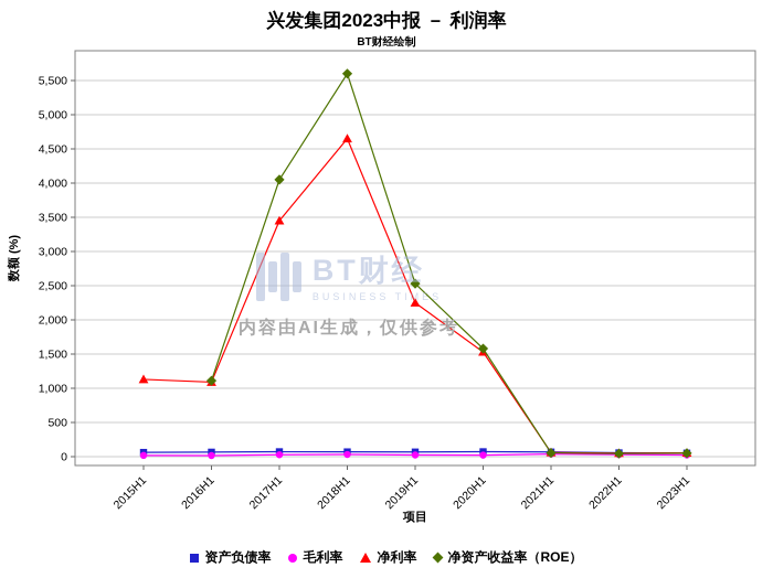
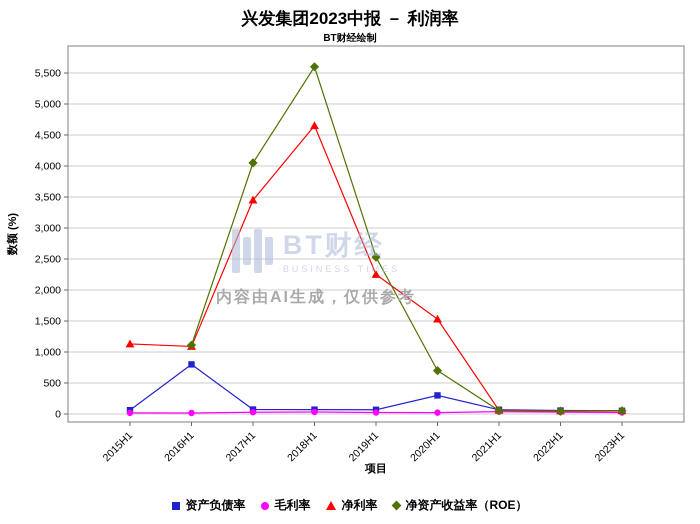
资产负债率/2016H1: 100 -> 800
资产负债率/2020H1: 100 -> 300
净资产收益率（ROE）/2020H1: 1600 -> 700
